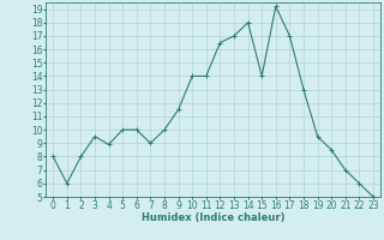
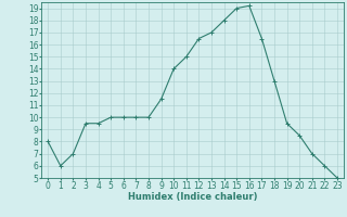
2: 8.0 -> 7.0
4: 8.9 -> 9.5
7: 9.0 -> 10.0
11: 14.0 -> 15.0
15: 14.0 -> 19.0
17: 17.0 -> 16.5
